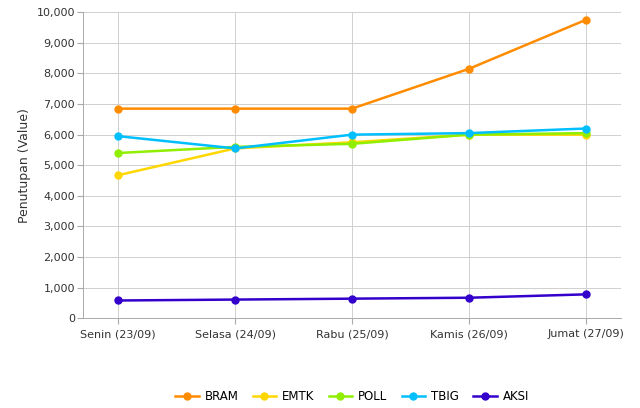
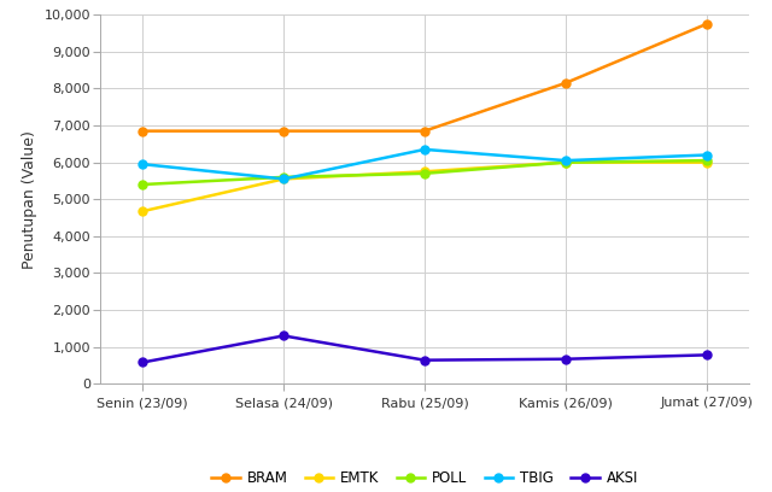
AKSI/Selasa (24/09): 610 -> 1,300
TBIG/Rabu (25/09): 6,000 -> 6,350
